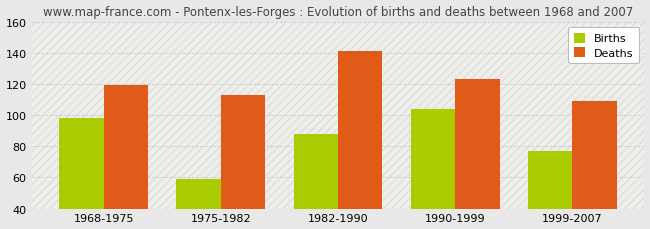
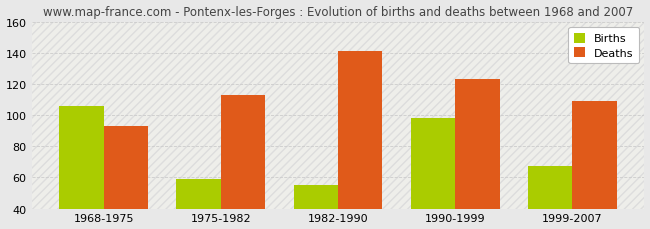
Births/1968-1975: 98 -> 106
Deaths/1968-1975: 119 -> 93
Births/1982-1990: 88 -> 55
Births/1990-1999: 104 -> 98
Births/1999-2007: 77 -> 67
